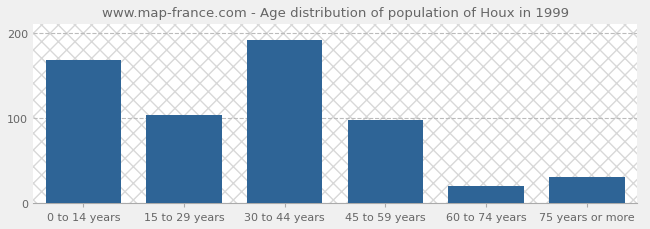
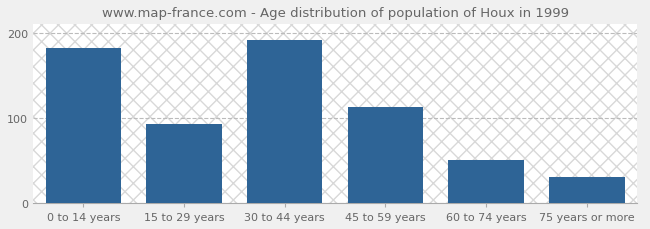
0 to 14 years: 168 -> 182
15 to 29 years: 104 -> 93
45 to 59 years: 98 -> 113
60 to 74 years: 20 -> 50
